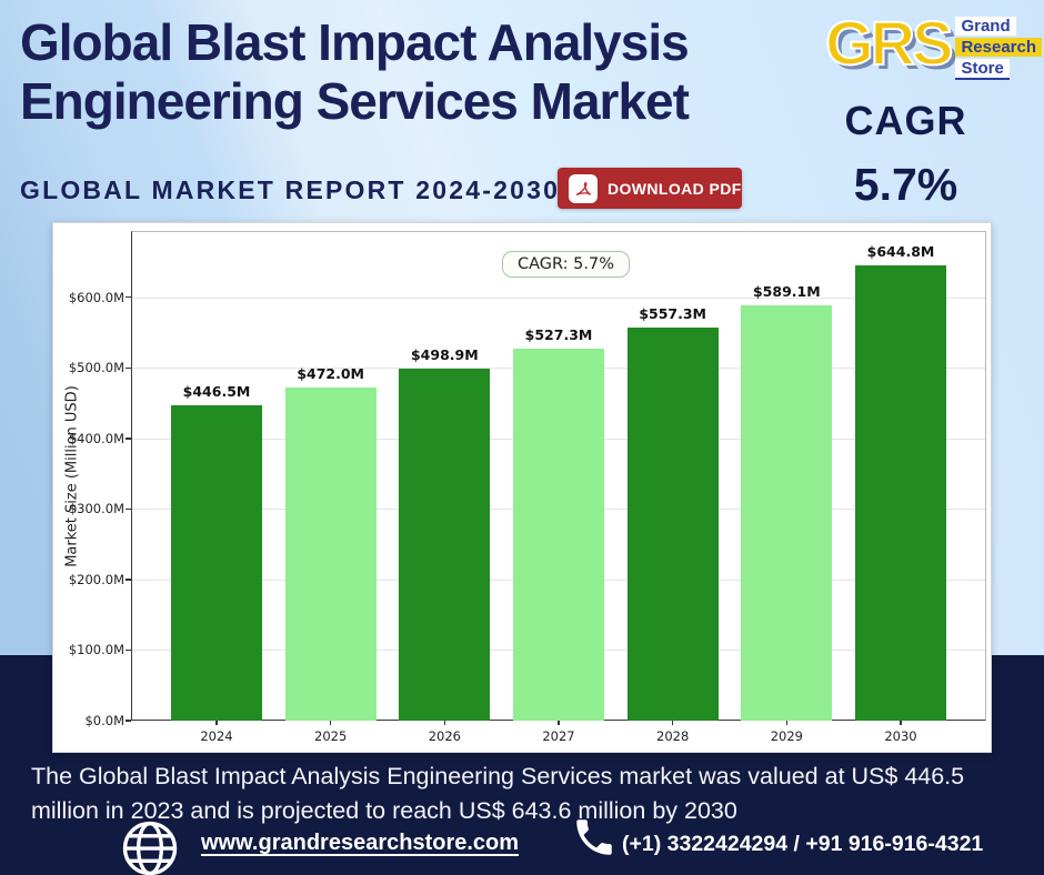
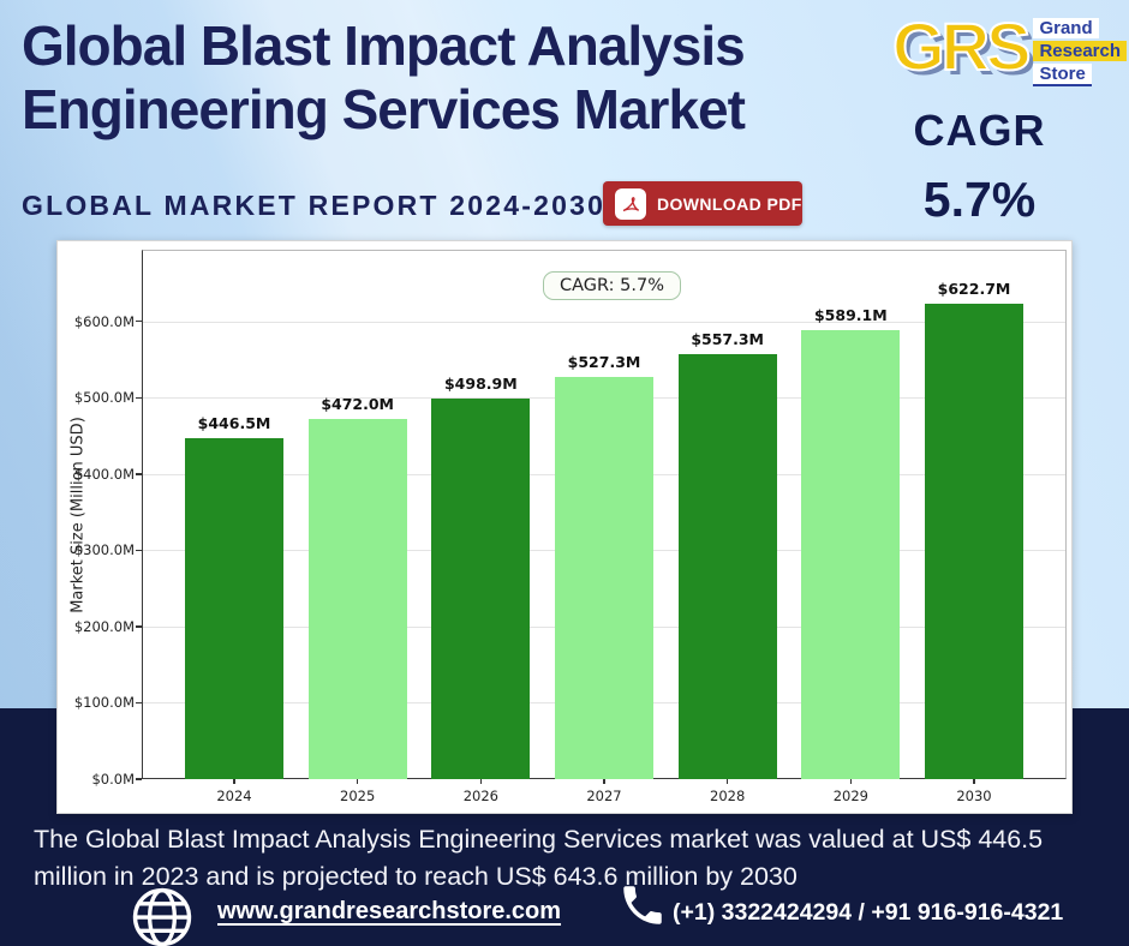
2030: $644.8M -> $622.7M
